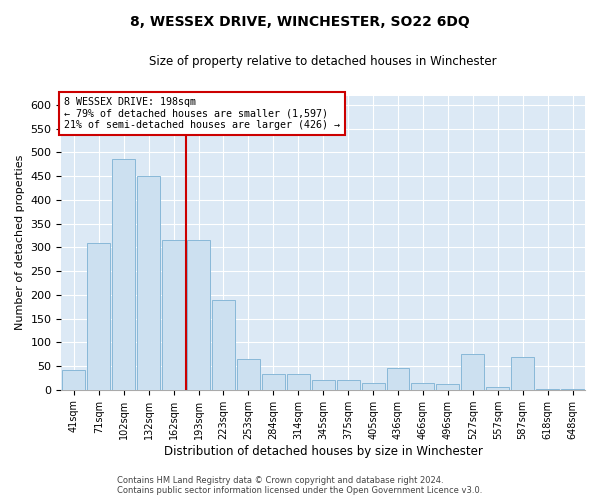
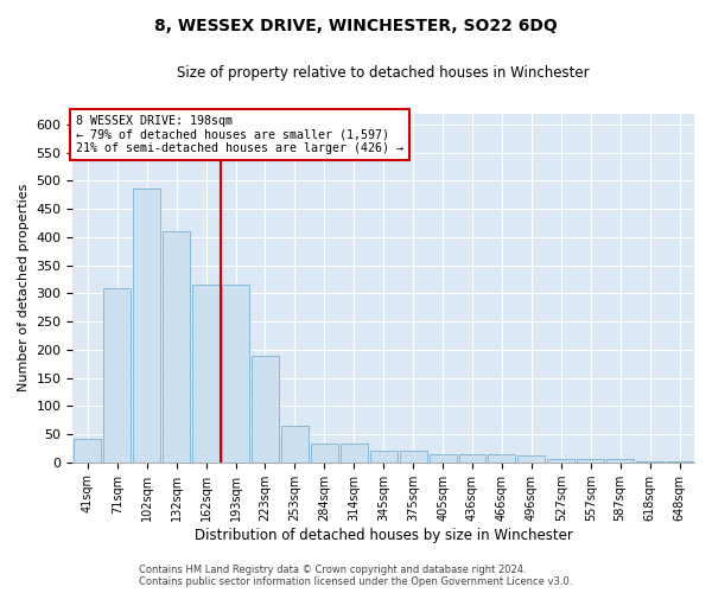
132sqm: 450 -> 410
436sqm: 45 -> 15
527sqm: 75 -> 5
587sqm: 70 -> 5
